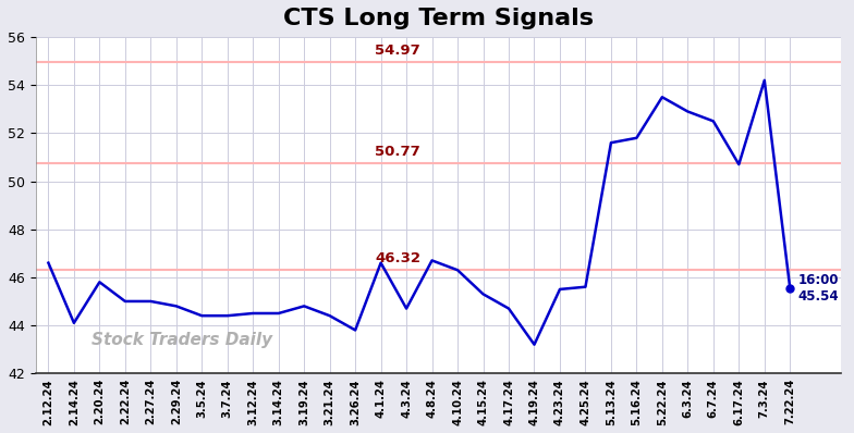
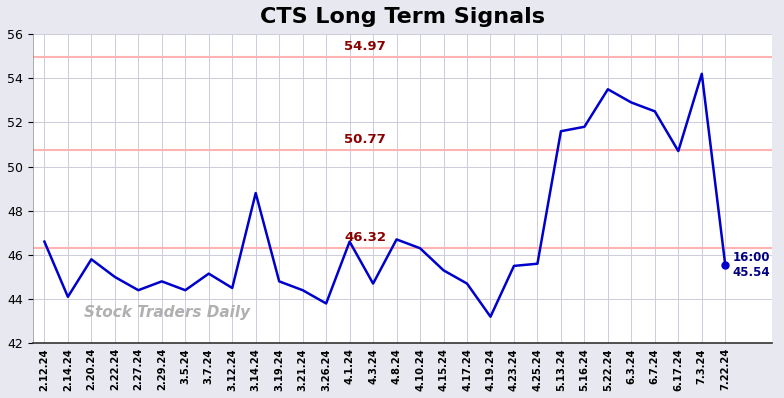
2.27.24: 45.00 -> 44.40
3.7.24: 44.40 -> 45.15
3.14.24: 44.50 -> 48.80
